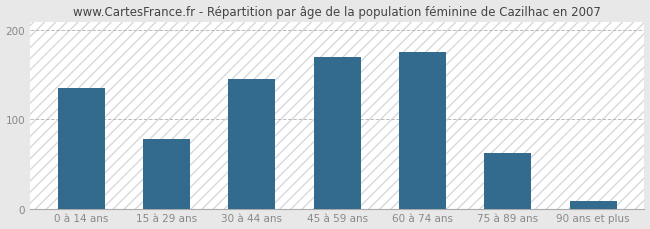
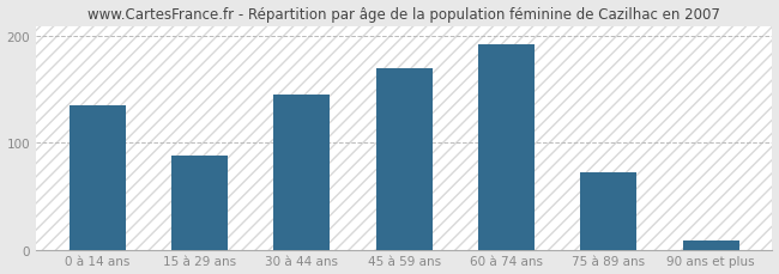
15 à 29 ans: 78 -> 88
60 à 74 ans: 176 -> 193
75 à 89 ans: 62 -> 72
